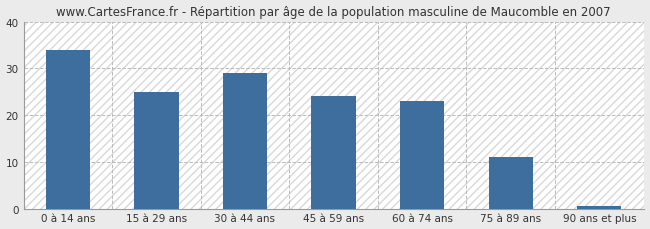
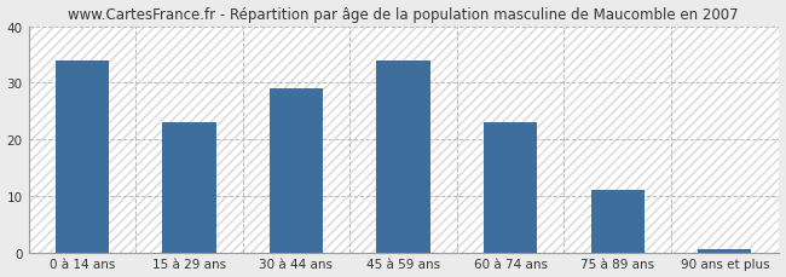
15 à 29 ans: 25.0 -> 23.0
45 à 59 ans: 24.0 -> 34.0
